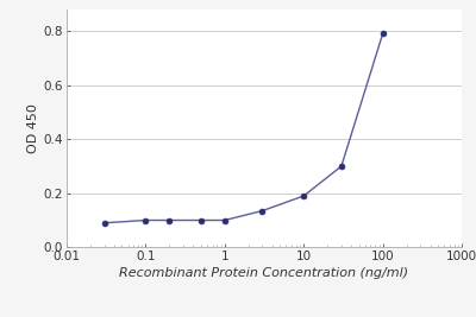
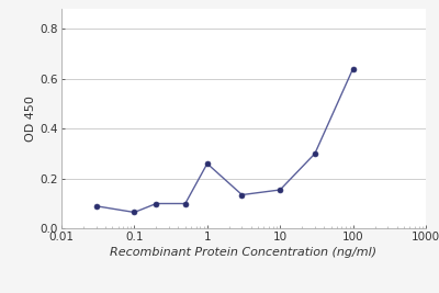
0.1: 0.100 -> 0.065
1: 0.100 -> 0.260
10: 0.190 -> 0.155
100: 0.790 -> 0.640
